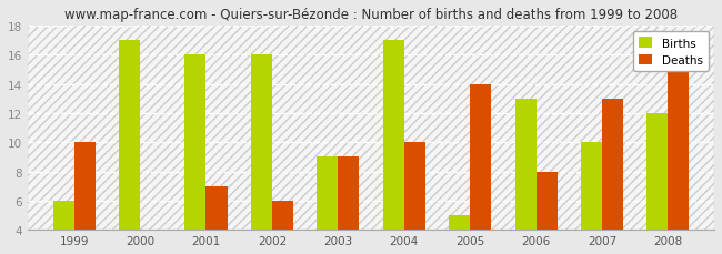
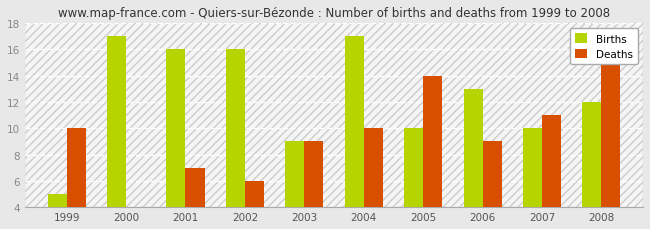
Births/1999: 6 -> 5
Births/2005: 5 -> 10
Deaths/2006: 8 -> 9
Deaths/2007: 13 -> 11
